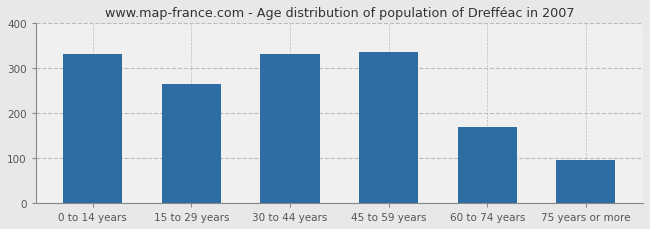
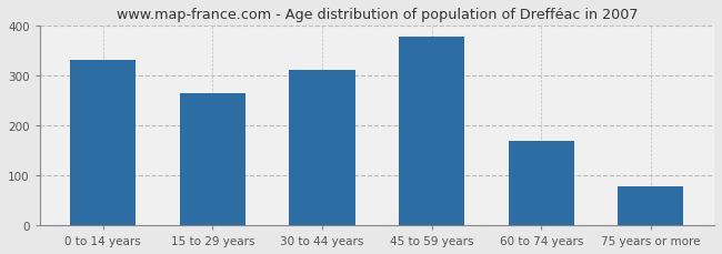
30 to 44 years: 330 -> 312
45 to 59 years: 335 -> 378
75 years or more: 95 -> 78
